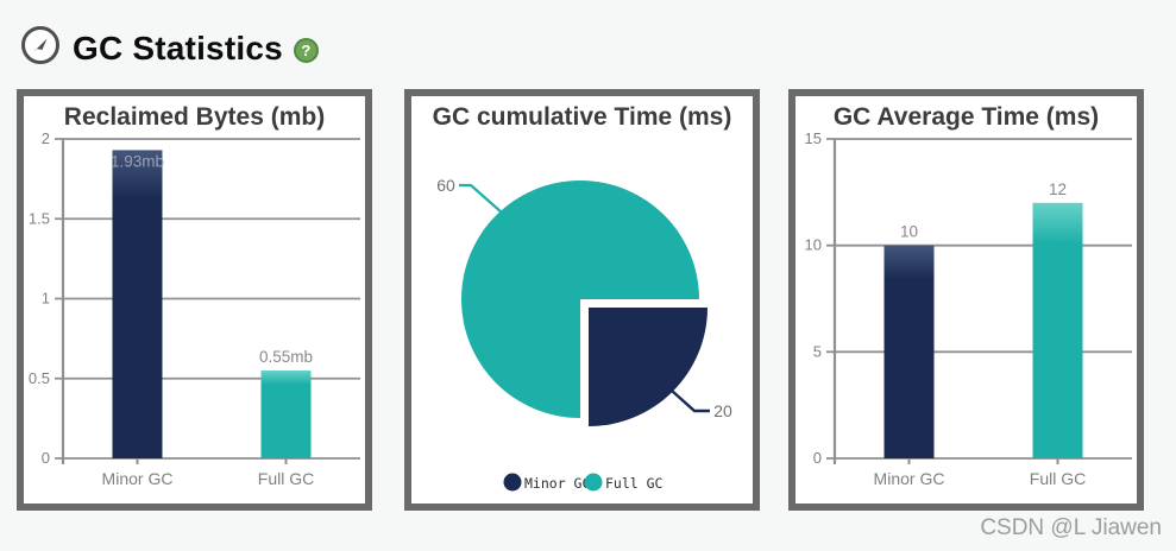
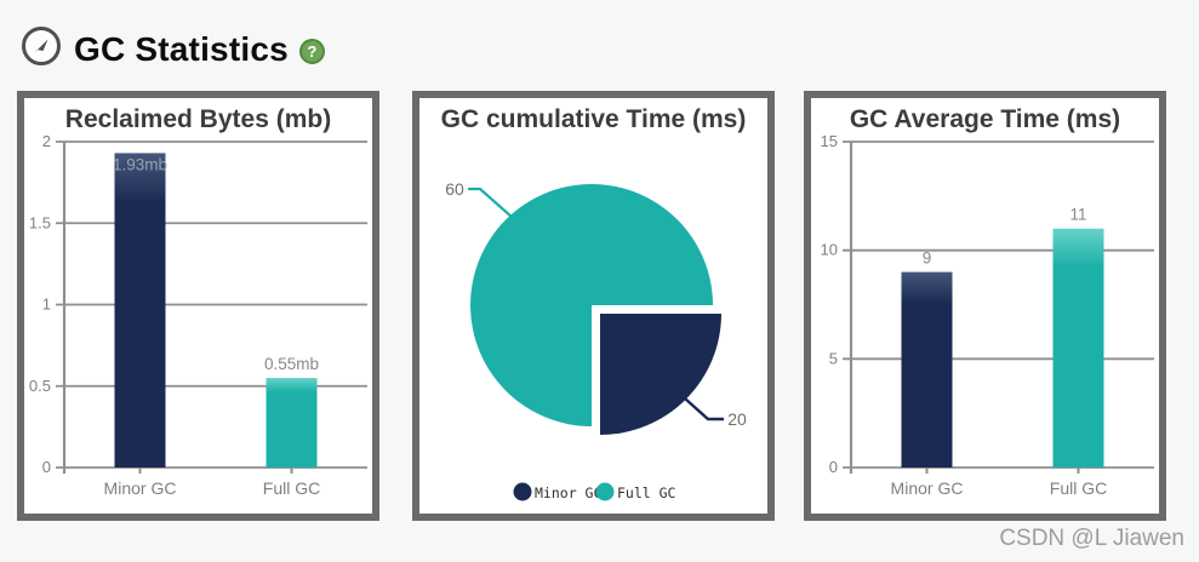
GC Average Time (ms)/Minor GC: 10 -> 9
GC Average Time (ms)/Full GC: 12 -> 11
